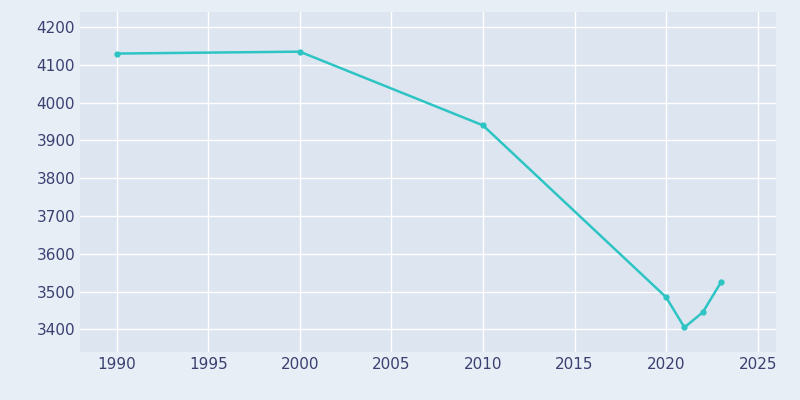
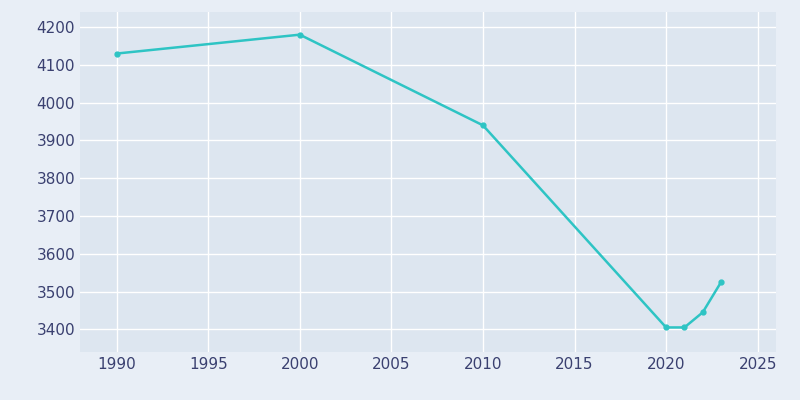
2000: 4135 -> 4180
2020: 3485 -> 3405
